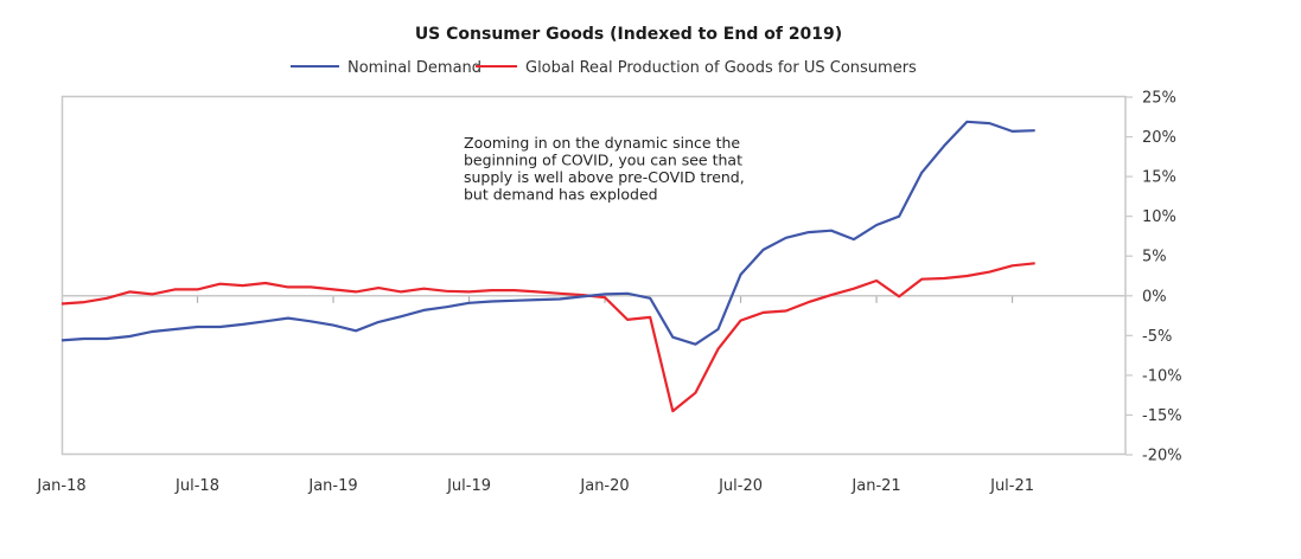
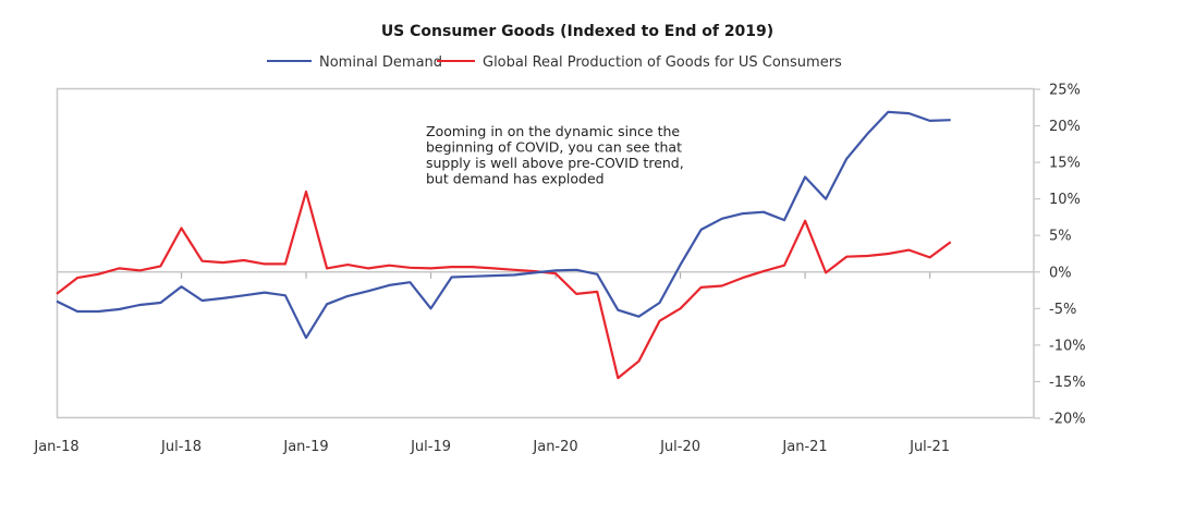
Nominal Demand/Jan-18: -6% -> -4%
Global Real Production of Goods for US Consumers/Jan-18: -1% -> -3%
Nominal Demand/Jul-18: -4% -> -2%
Global Real Production of Goods for US Consumers/Jul-18: 1% -> 6%
Nominal Demand/Jan-19: -4% -> -9%
Global Real Production of Goods for US Consumers/Jan-19: 1% -> 11%
Nominal Demand/Jul-19: -1% -> -5%
Nominal Demand/Jul-20: 3% -> 1%
Global Real Production of Goods for US Consumers/Jul-20: -3% -> -5%
Nominal Demand/Jan-21: 9% -> 13%
Global Real Production of Goods for US Consumers/Jan-21: 2% -> 7%
Global Real Production of Goods for US Consumers/Jul-21: 4% -> 2%
